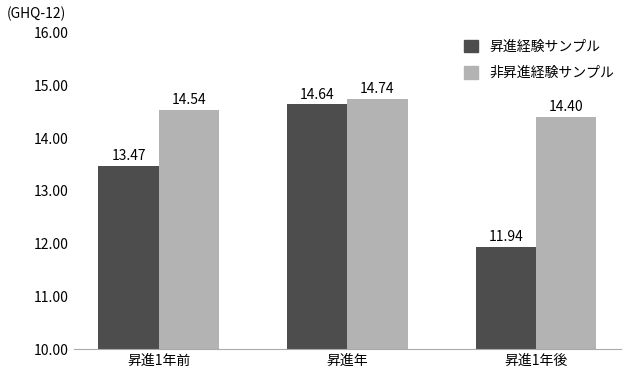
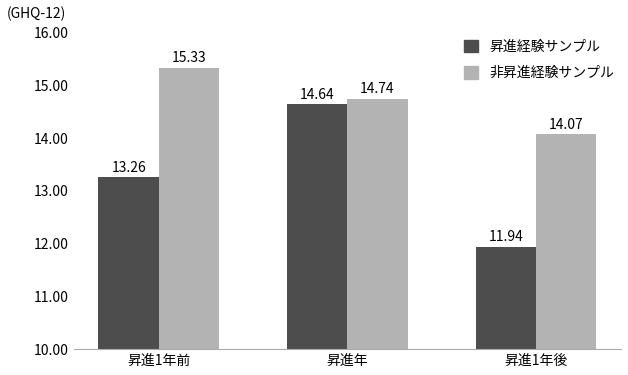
昇進経験サンプル/昇進1年前: 13.47 -> 13.26
非昇進経験サンプル/昇進1年前: 14.54 -> 15.33
非昇進経験サンプル/昇進1年後: 14.40 -> 14.07
